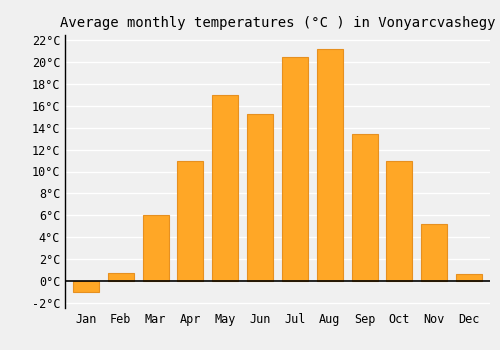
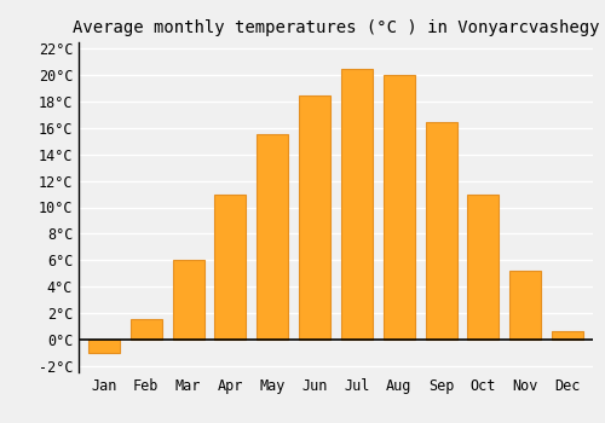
Feb: 0.7°C -> 1.5°C
May: 17.0°C -> 15.5°C
Jun: 15.3°C -> 18.5°C
Aug: 21.2°C -> 20.0°C
Sep: 13.4°C -> 16.5°C
